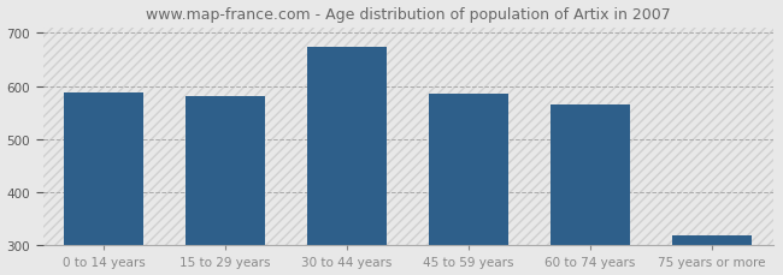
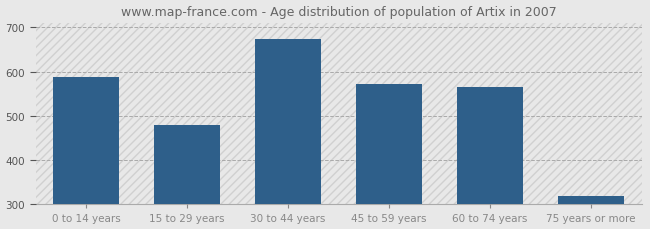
15 to 29 years: 580 -> 480
45 to 59 years: 585 -> 571
